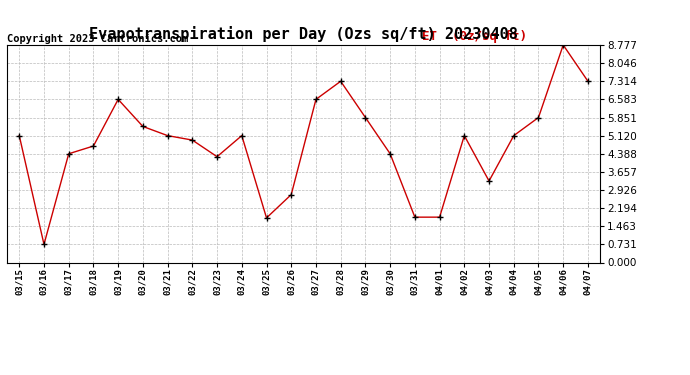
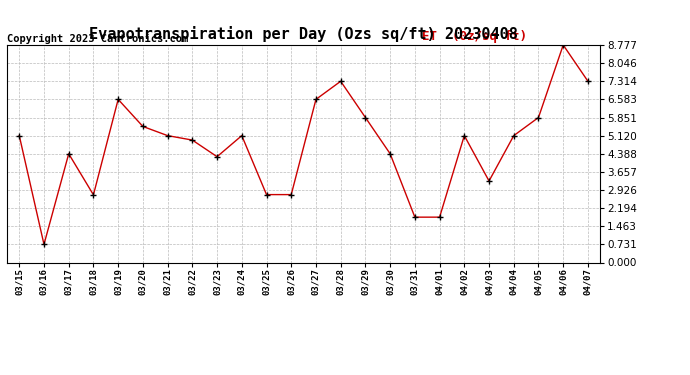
03/18: 4.70 -> 2.73
03/25: 1.80 -> 2.74
